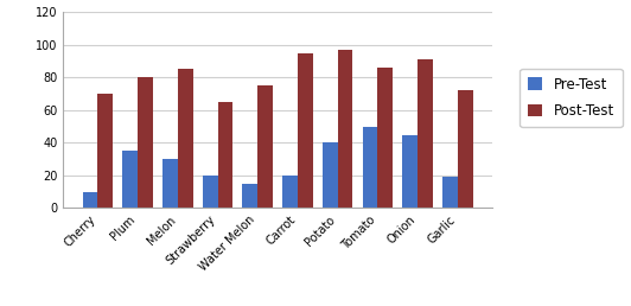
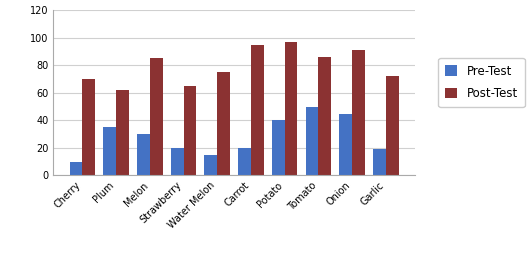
Post-Test/Plum: 80 -> 62
